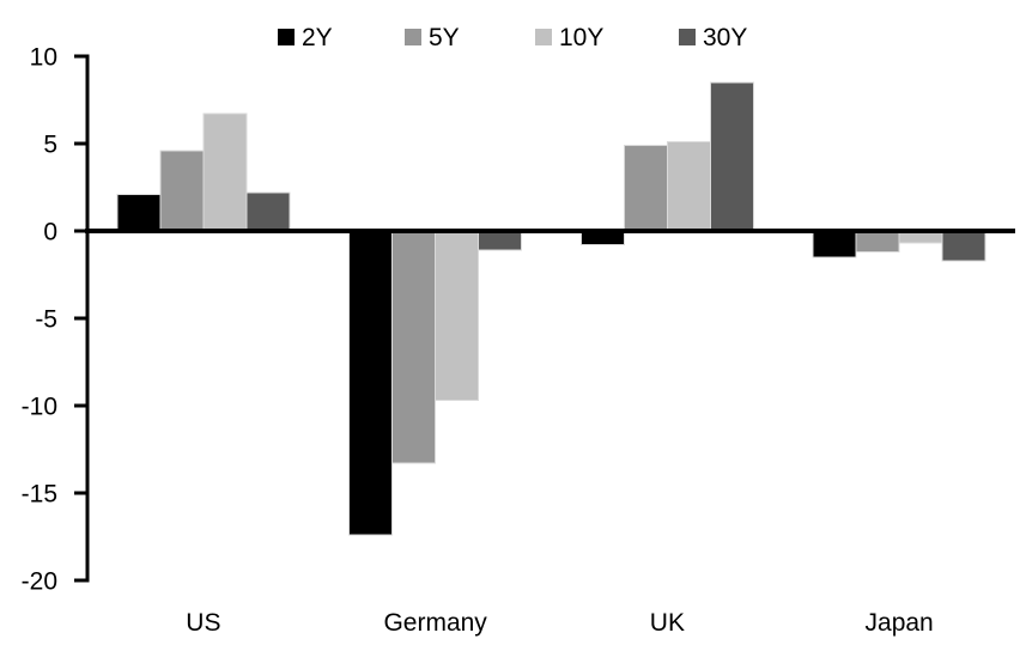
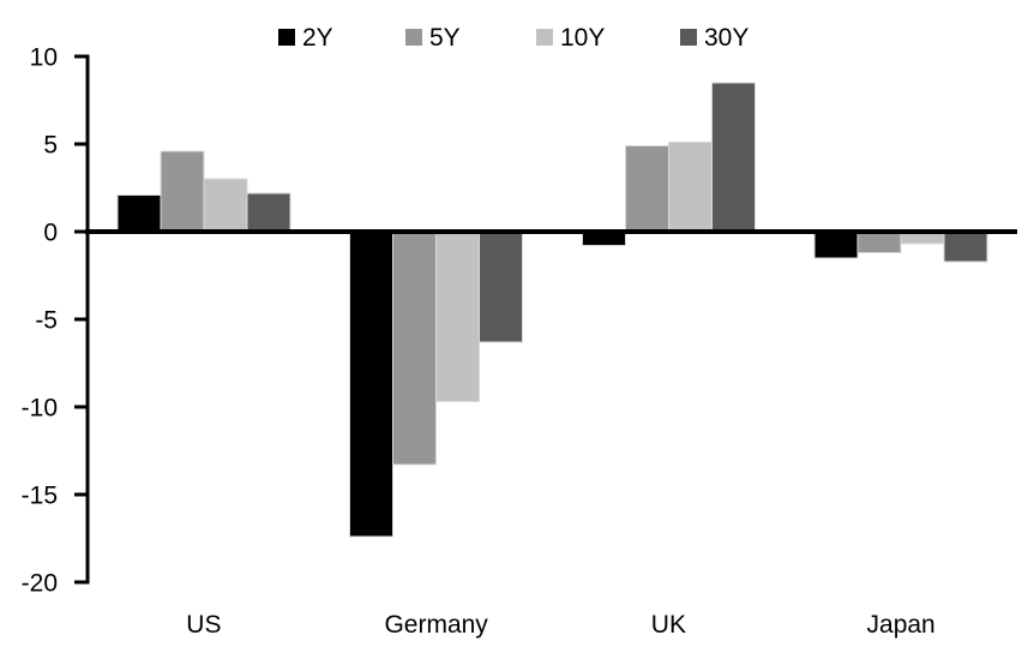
10Y/US: 6.7 -> 3.0
30Y/Germany: -1.1 -> -6.3
